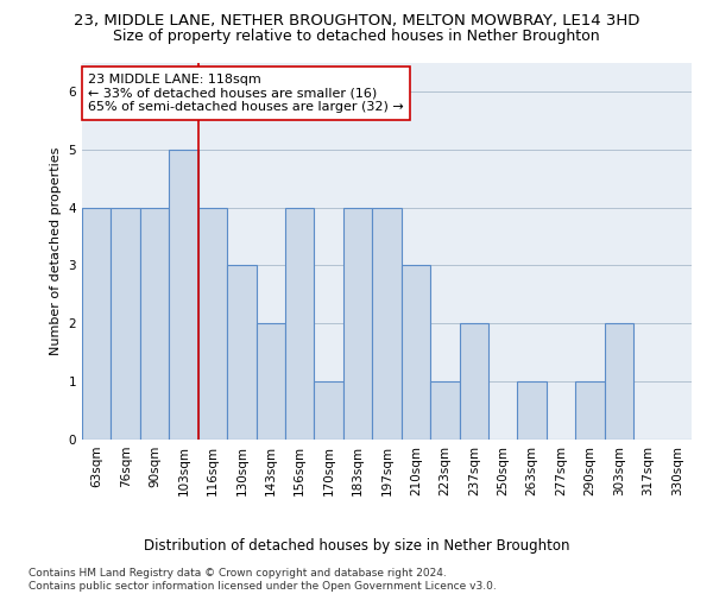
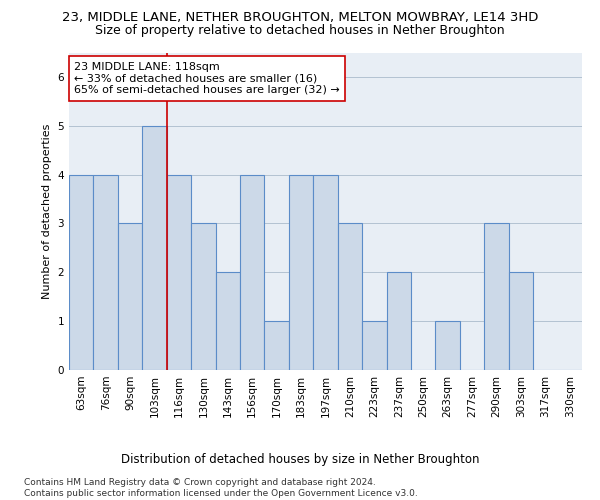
90sqm: 4 -> 3
290sqm: 1 -> 3
